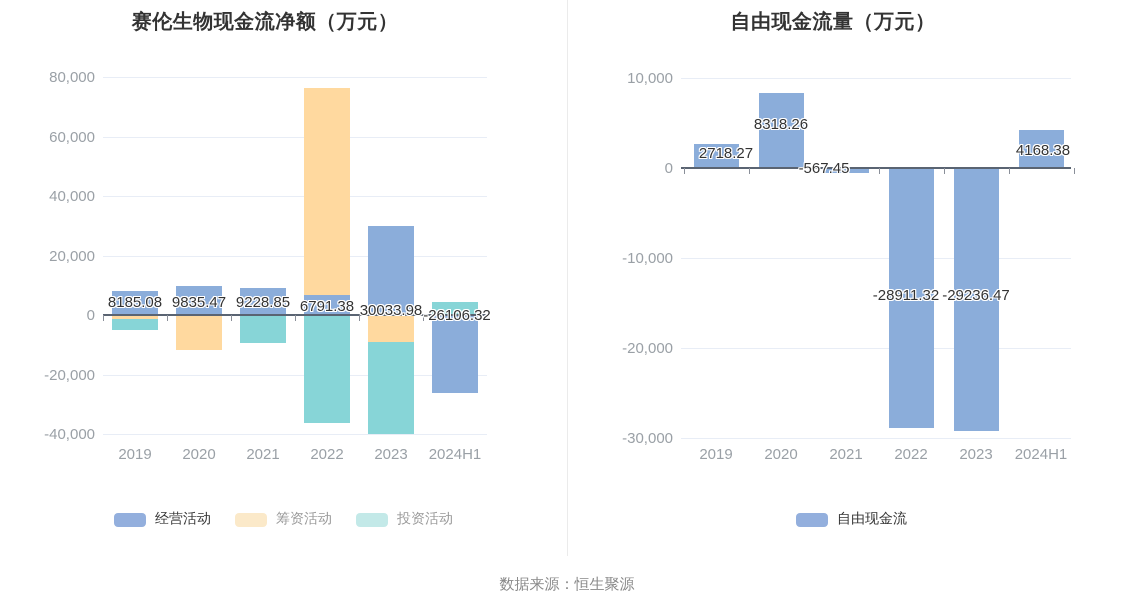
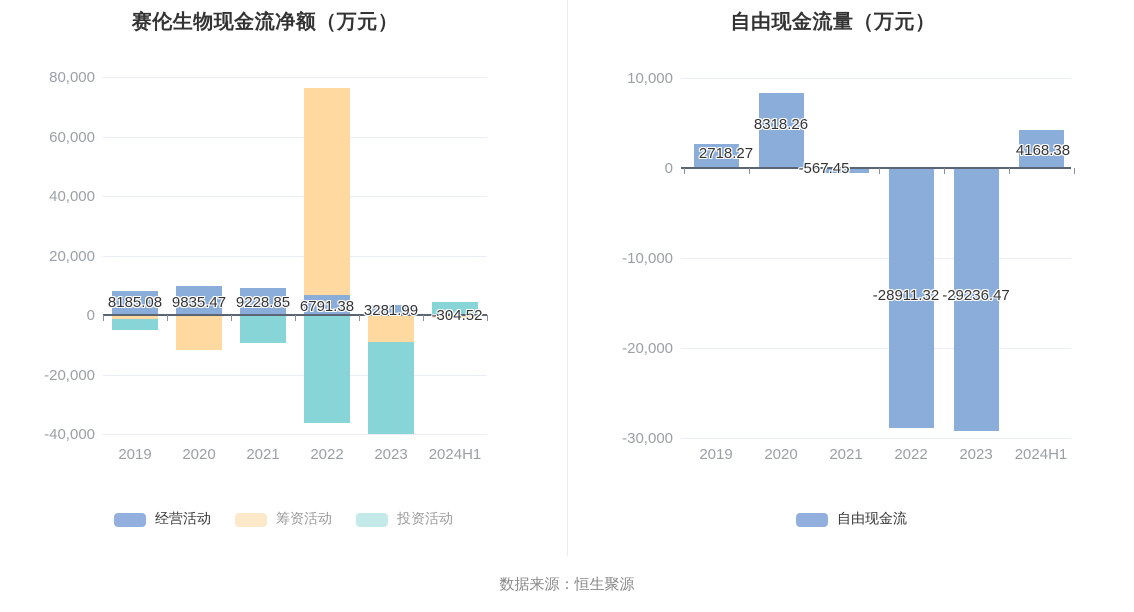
赛伦生物现金流净额（万元）/经营活动/2023: 30033.98 -> 3281.99
赛伦生物现金流净额（万元）/经营活动/2024H1: -26106.32 -> -304.52
